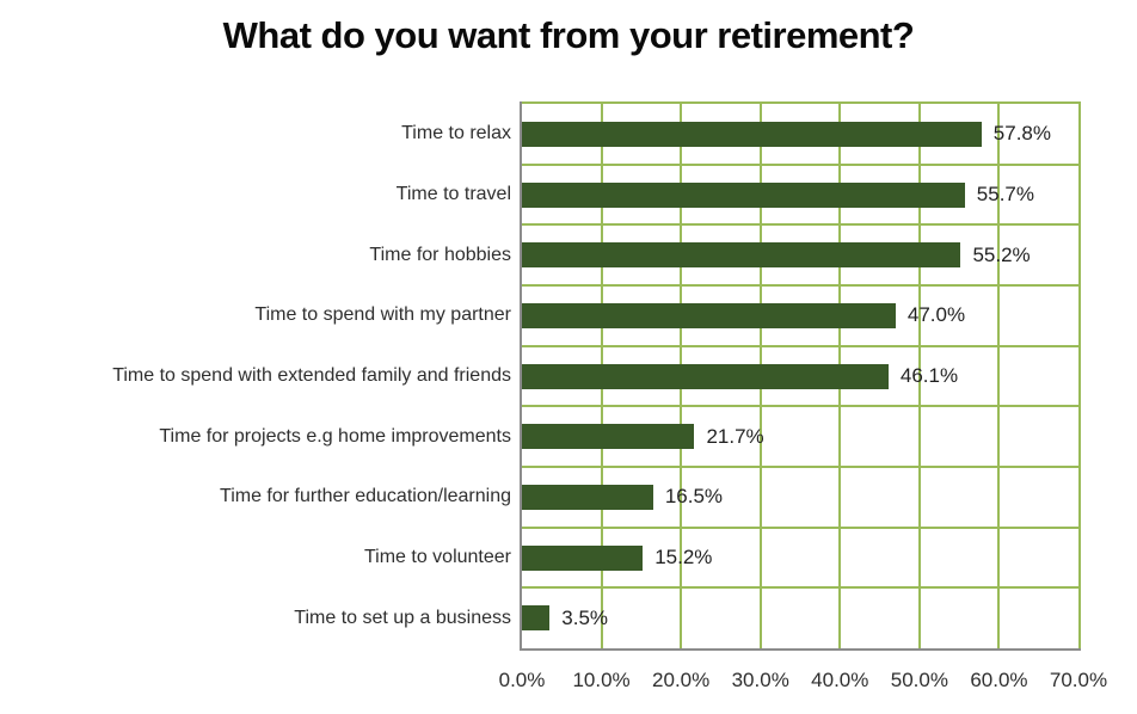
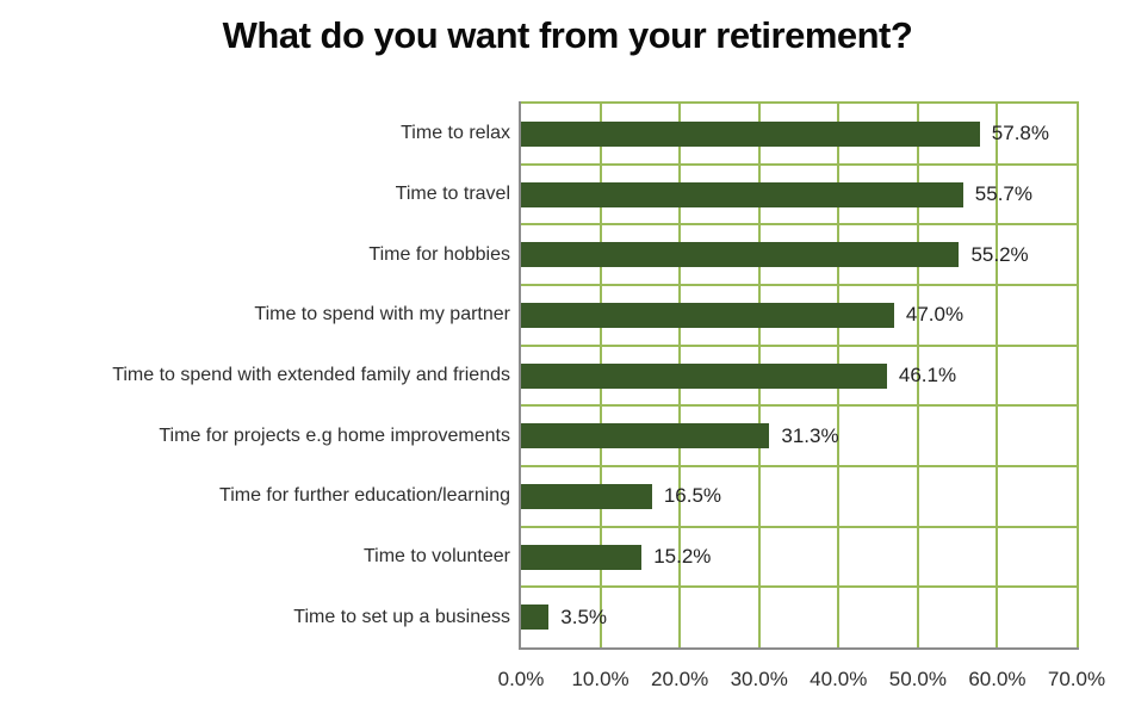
Time for projects e.g home improvements: 21.7% -> 31.3%
